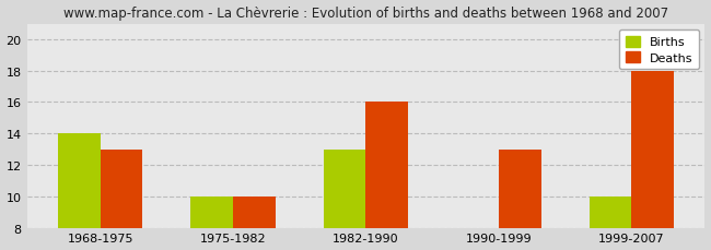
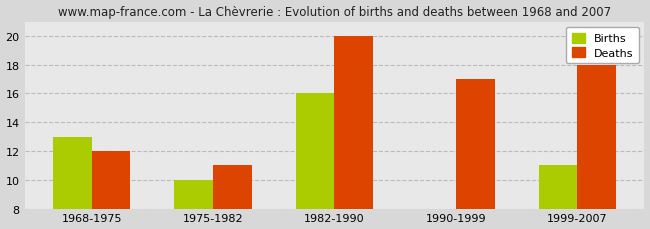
Births/1968-1975: 14 -> 13
Deaths/1968-1975: 13 -> 12
Deaths/1975-1982: 10 -> 11
Births/1982-1990: 13 -> 16
Deaths/1982-1990: 16 -> 20
Deaths/1990-1999: 13 -> 17
Births/1999-2007: 10 -> 11
